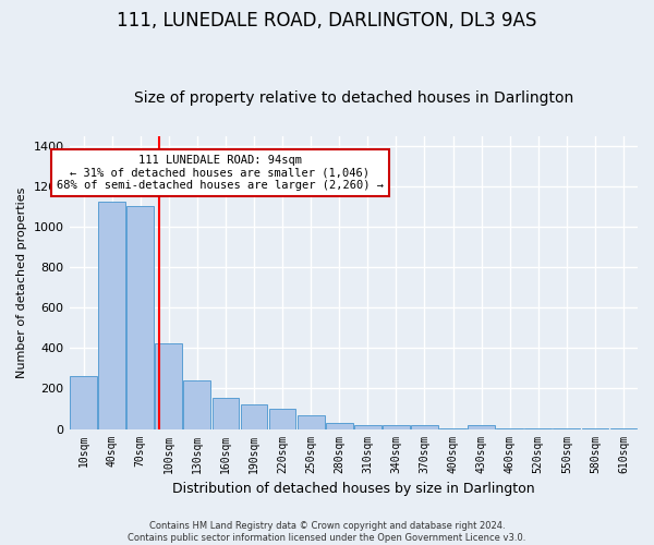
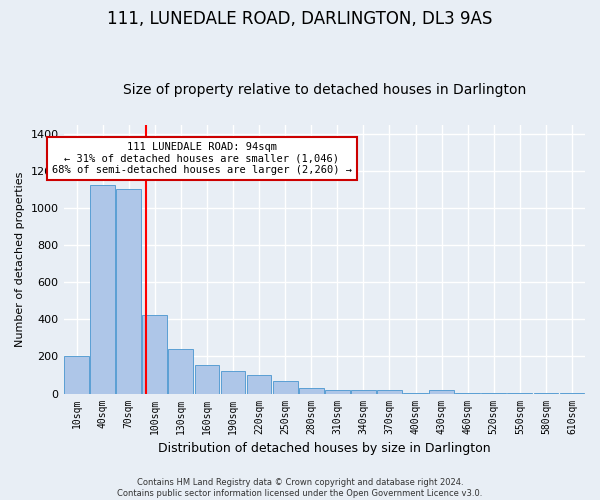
10sqm: 260 -> 200
